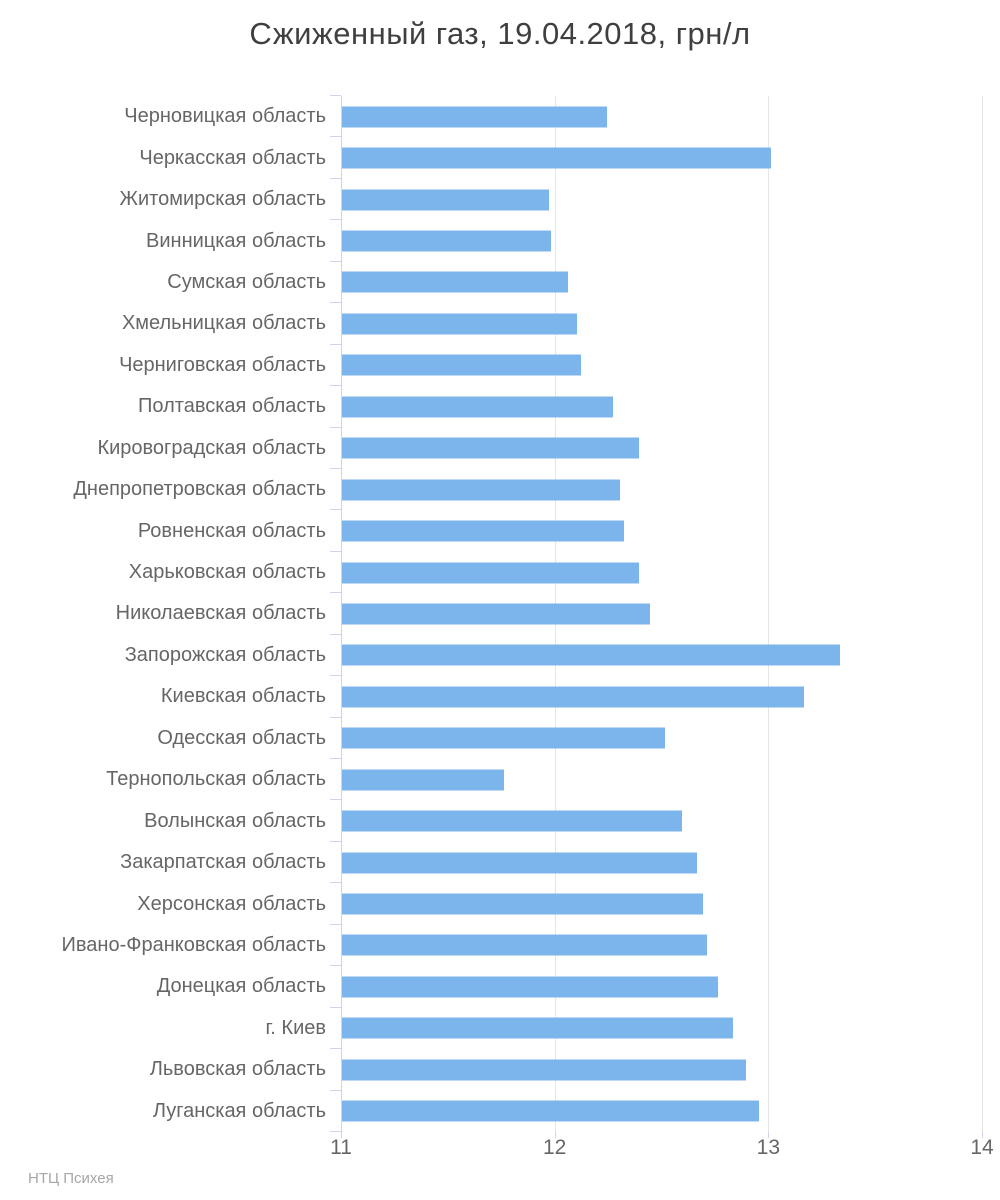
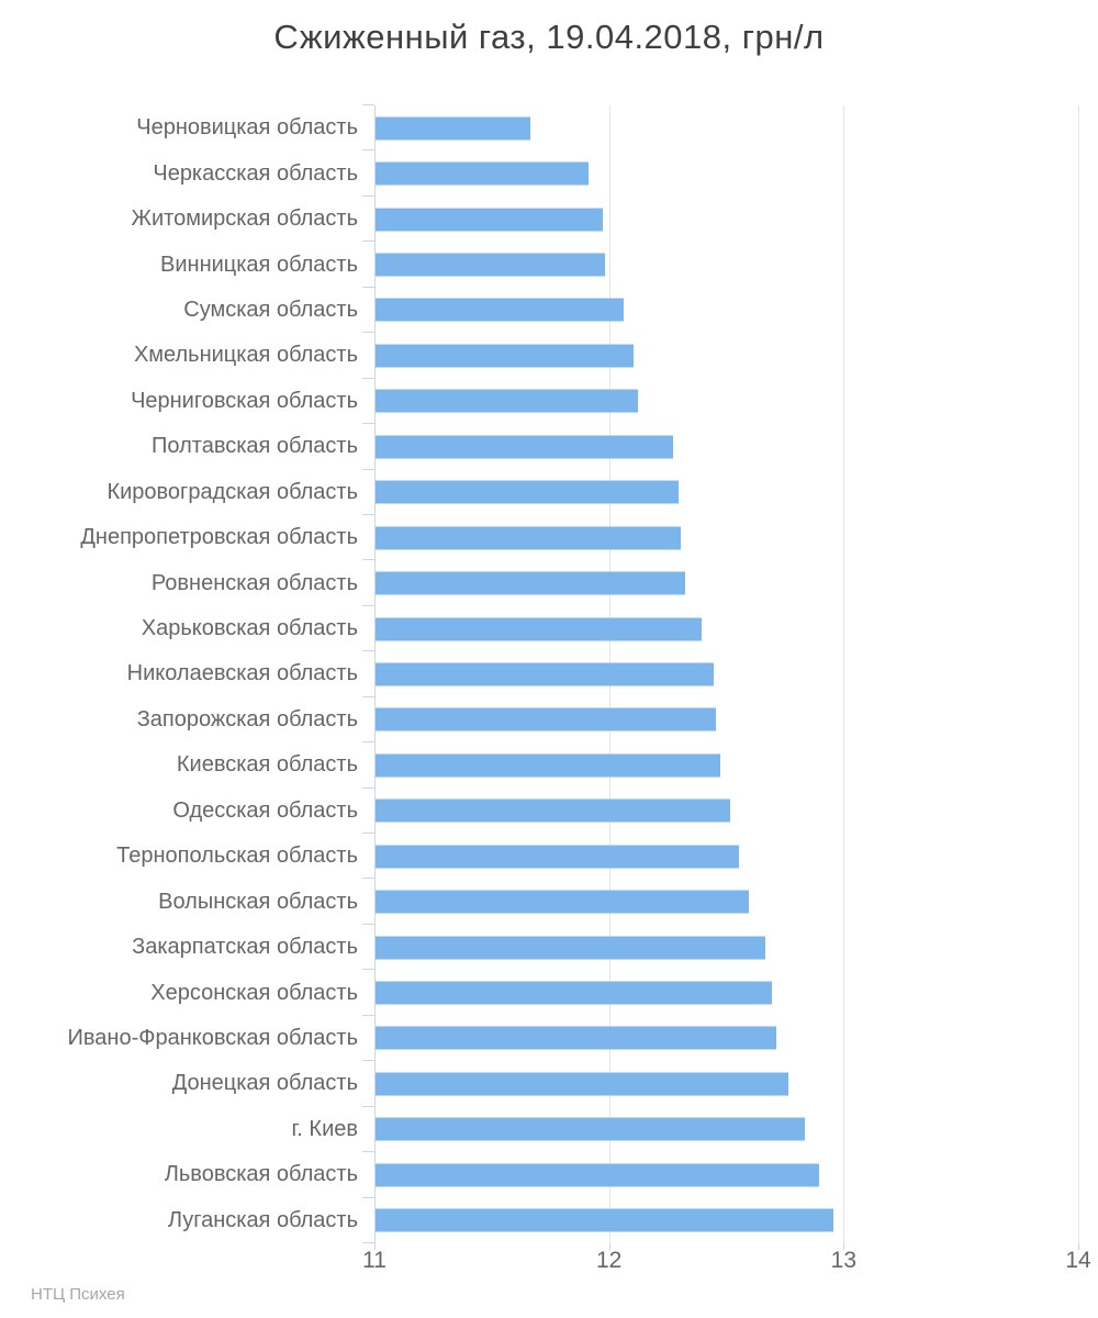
Черновицкая область: 12.24 -> 11.66
Черкасская область: 13.01 -> 11.91
Кировоградская область: 12.39 -> 12.29
Запорожская область: 13.33 -> 12.45
Киевская область: 13.16 -> 12.47
Тернопольская область: 11.76 -> 12.55
